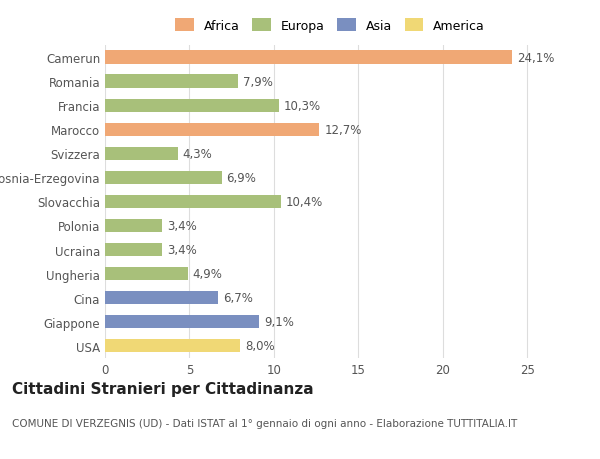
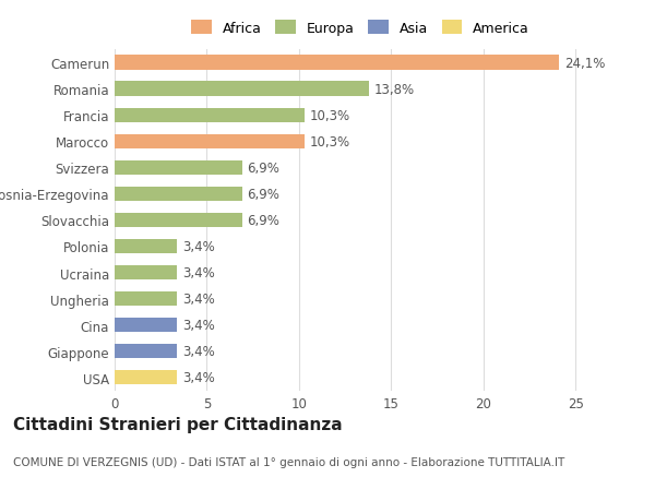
Romania: 7,9% -> 13,8%
Marocco: 12,7% -> 10,3%
Svizzera: 4,3% -> 6,9%
Slovacchia: 10,4% -> 6,9%
Ungheria: 4,9% -> 3,4%
Cina: 6,7% -> 3,4%
Giappone: 9,1% -> 3,4%
USA: 8,0% -> 3,4%
